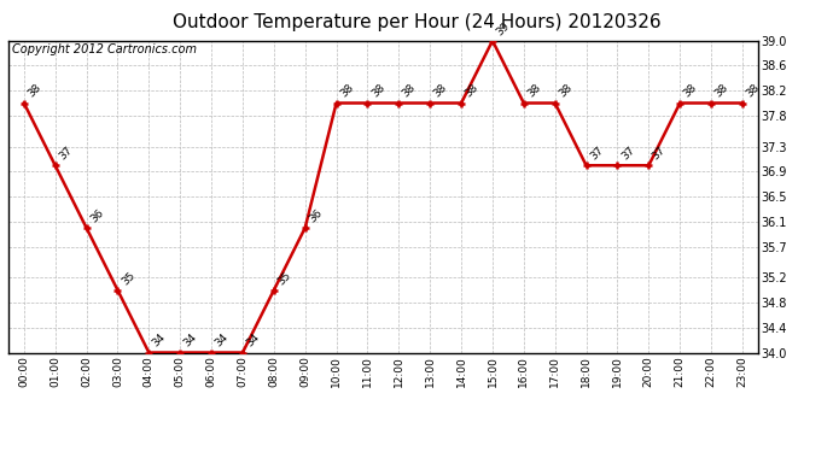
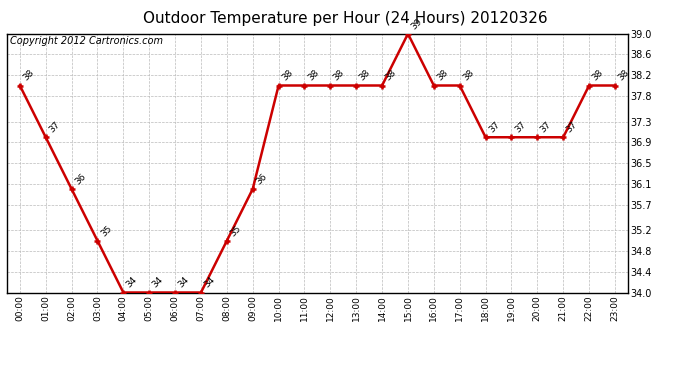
21:00: 38 -> 37
